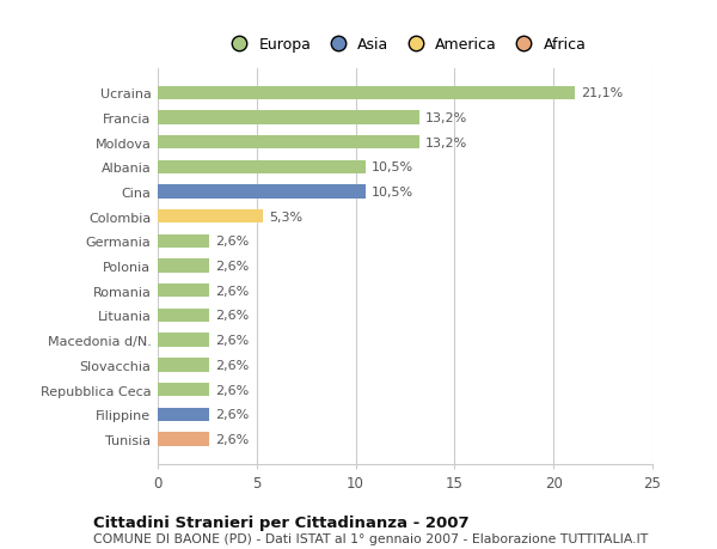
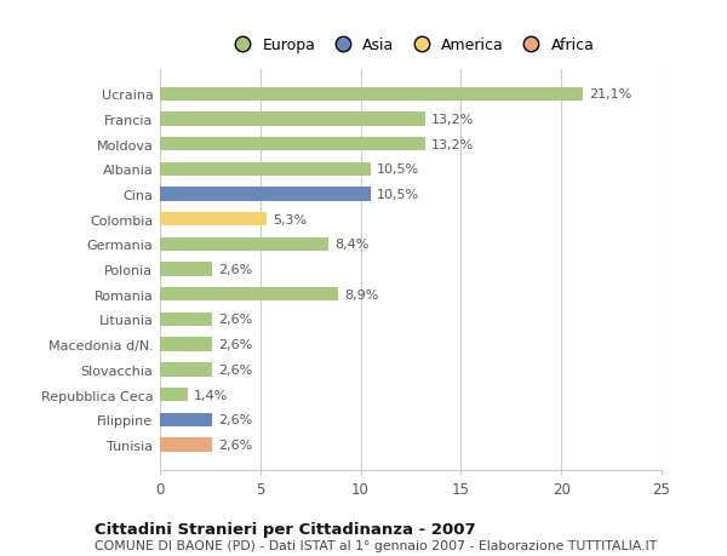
Germania: 2,6% -> 8,4%
Romania: 2,6% -> 8,9%
Repubblica Ceca: 2,6% -> 1,4%
